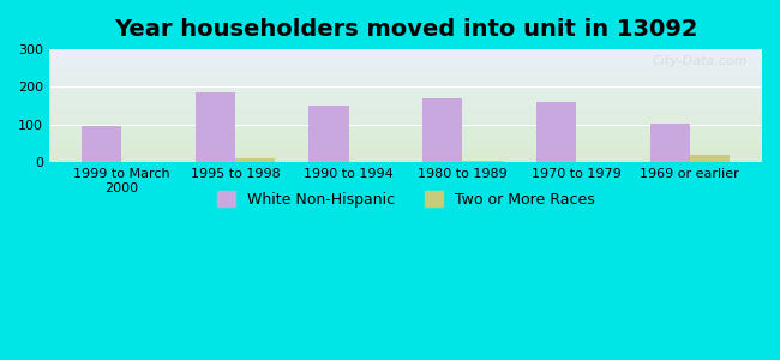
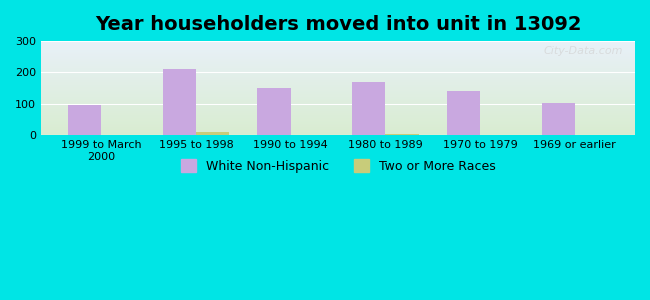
White Non-Hispanic/1995 to 1998: 185 -> 210
White Non-Hispanic/1970 to 1979: 160 -> 142
Two or More Races/1969 or earlier: 20 -> 2
